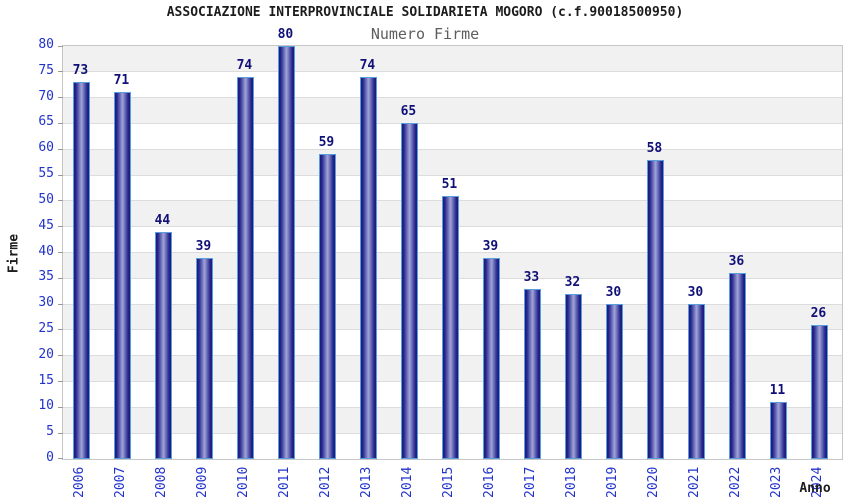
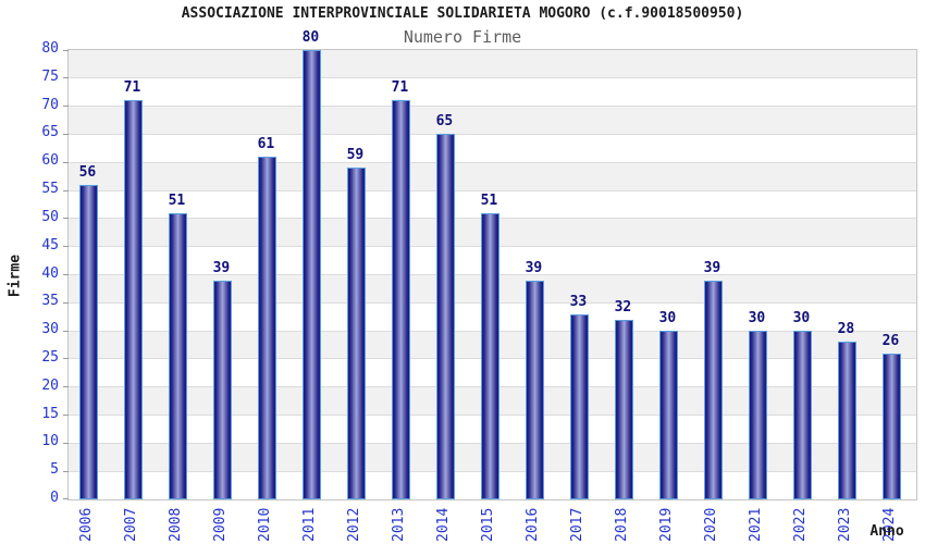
2006: 73 -> 56
2008: 44 -> 51
2010: 74 -> 61
2013: 74 -> 71
2020: 58 -> 39
2022: 36 -> 30
2023: 11 -> 28
